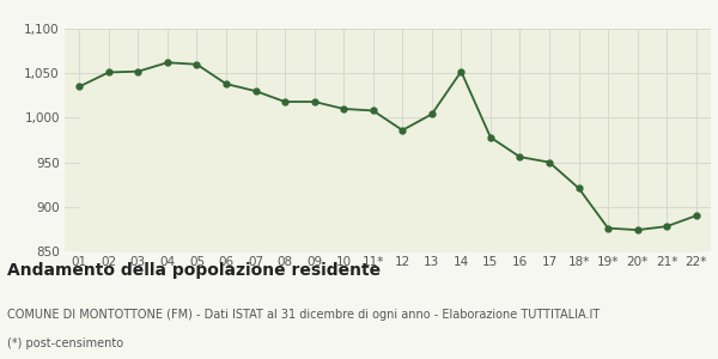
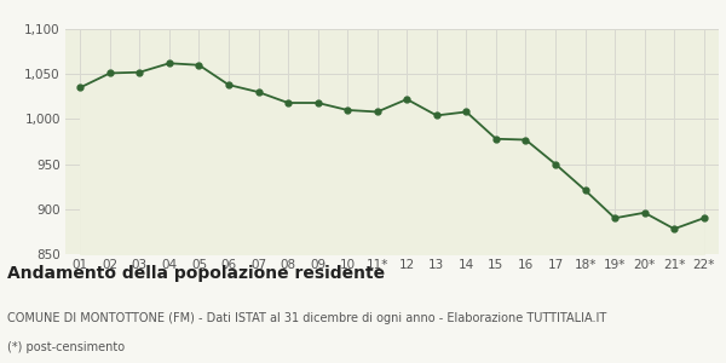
12: 986 -> 1,022
14: 1,052 -> 1,008
16: 956 -> 977
19*: 876 -> 890
20*: 874 -> 896
